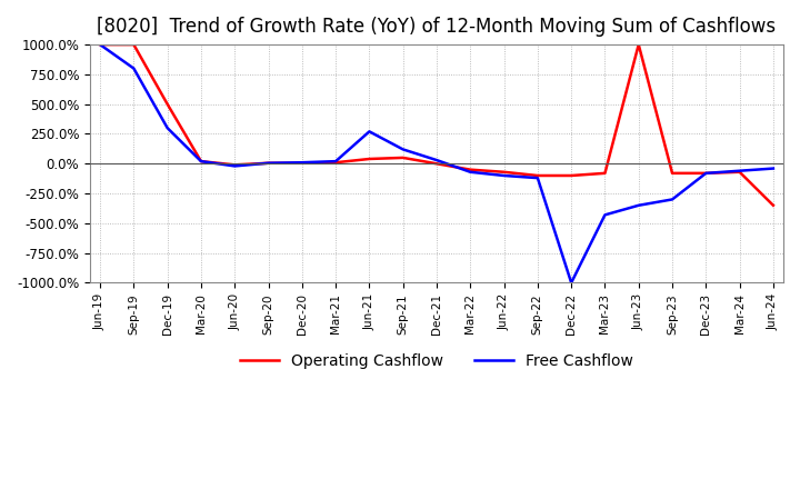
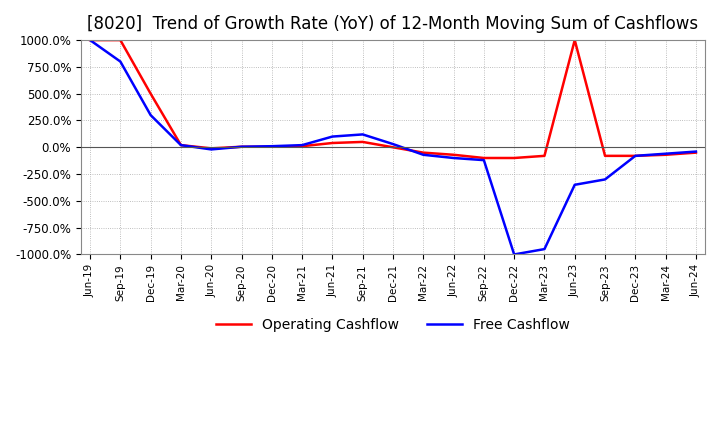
Free Cashflow/Jun-21: 270% -> 100%
Free Cashflow/Mar-23: -430% -> -950%
Operating Cashflow/Jun-24: -350% -> -50%
